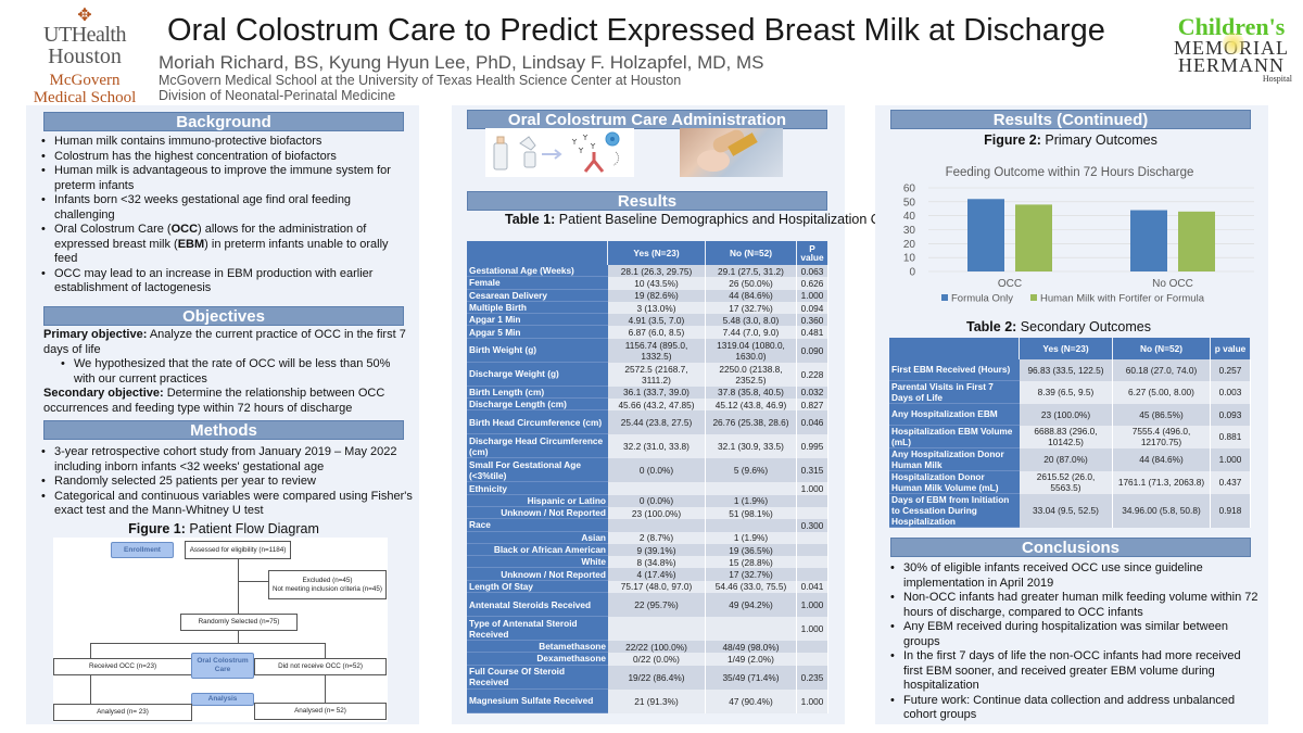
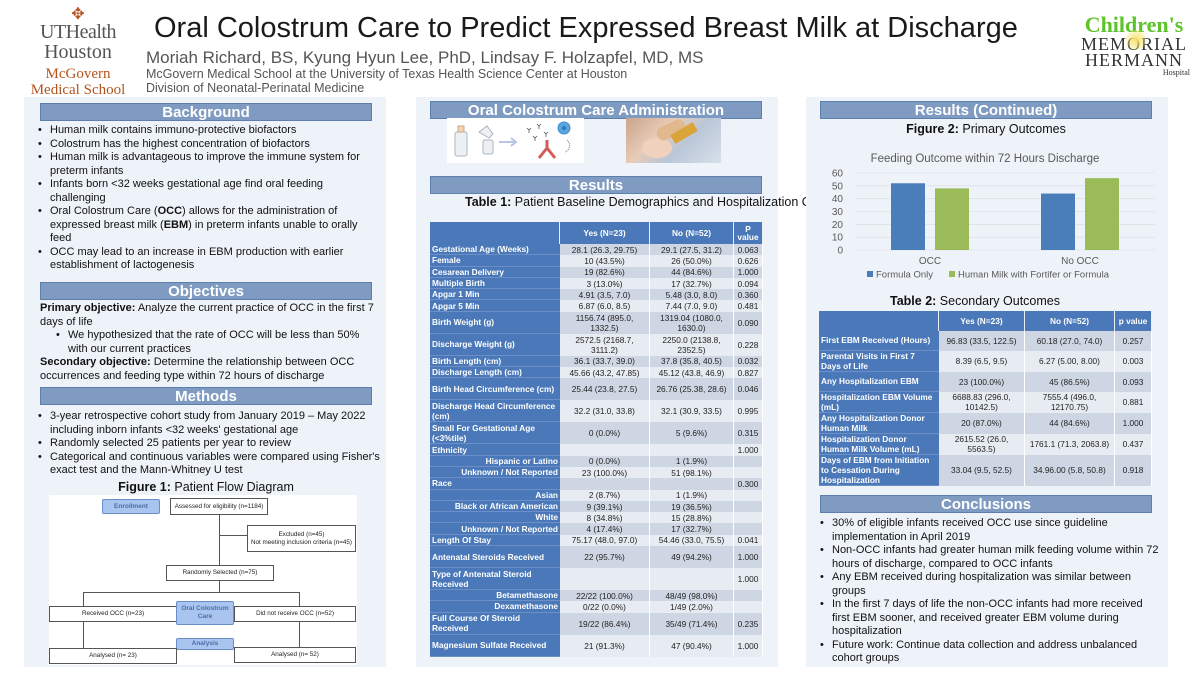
Human Milk with Fortifer or Formula/No OCC: 43 -> 56
